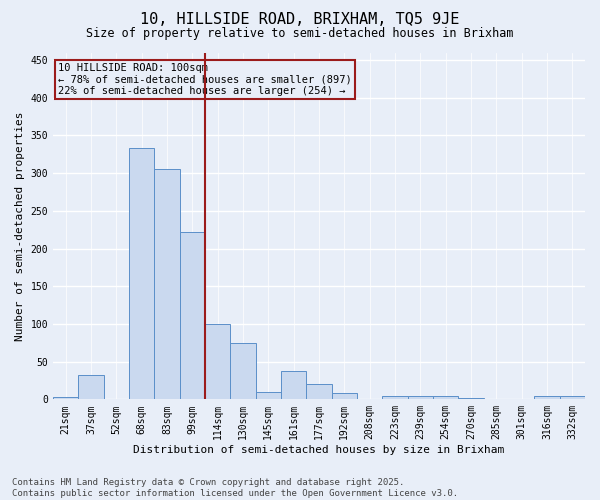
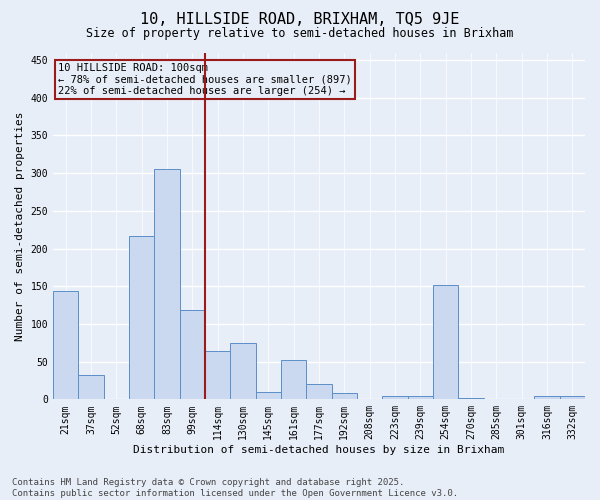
21sqm: 3 -> 144
68sqm: 333 -> 216
99sqm: 222 -> 118
114sqm: 100 -> 64
161sqm: 38 -> 52
254sqm: 4 -> 152
